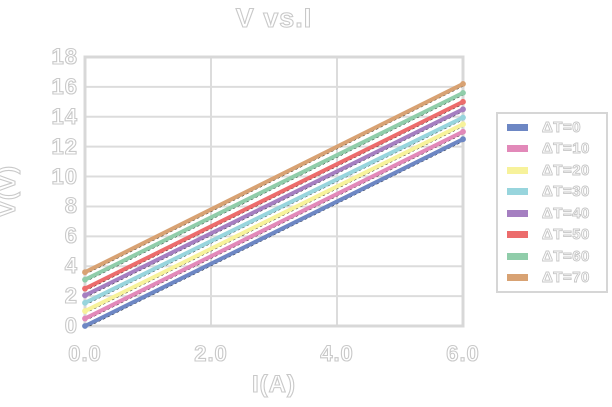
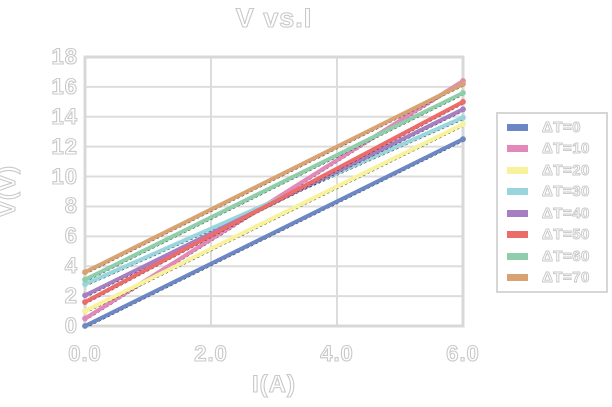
ΔT=30/0: 1.6 -> 2.8
ΔT=50/0: 2.5 -> 1.6
ΔT=10/6: 13.0 -> 16.4
